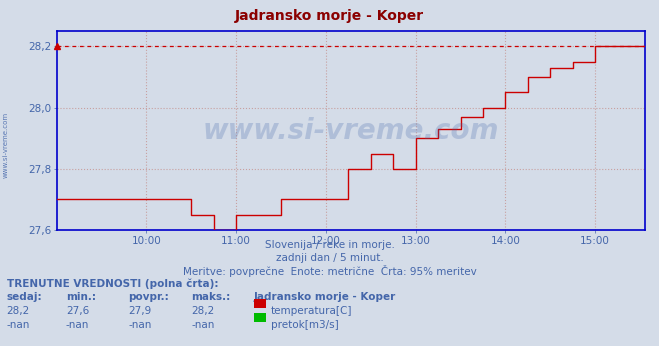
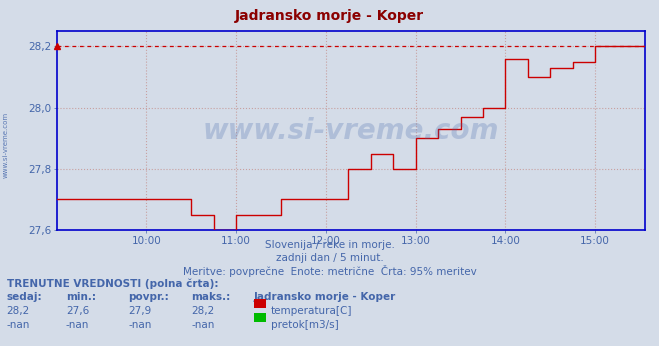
14:00: 28,05 -> 28,16
